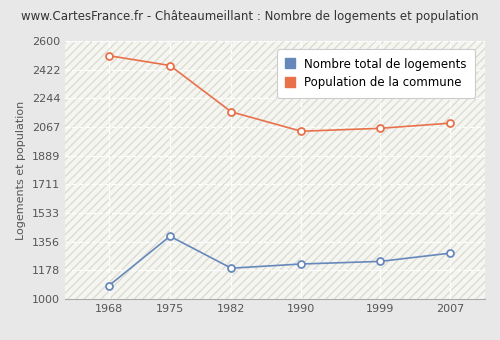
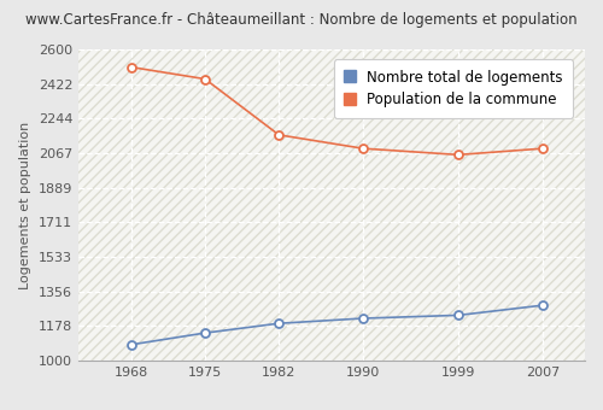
Nombre total de logements/1975: 1390 -> 1140
Population de la commune/1990: 2040 -> 2090
